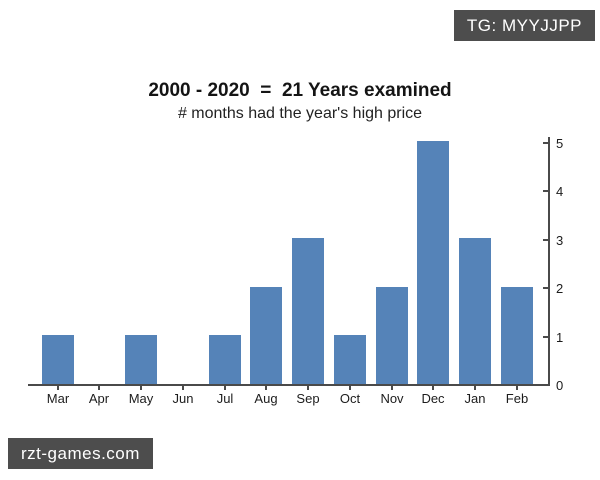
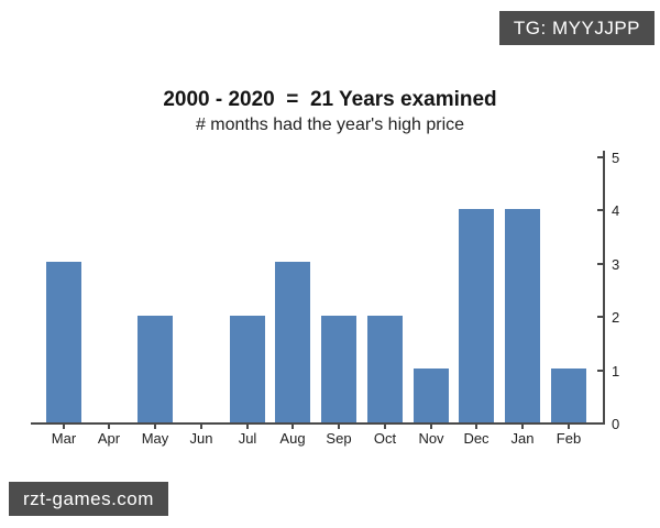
Mar: 1 -> 3
May: 1 -> 2
Jul: 1 -> 2
Aug: 2 -> 3
Sep: 3 -> 2
Oct: 1 -> 2
Nov: 2 -> 1
Dec: 5 -> 4
Jan: 3 -> 4
Feb: 2 -> 1
